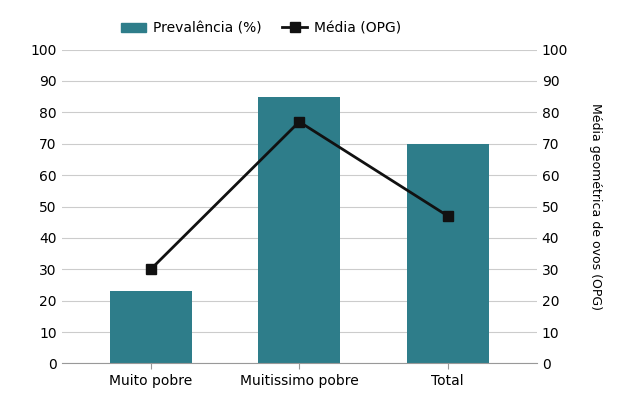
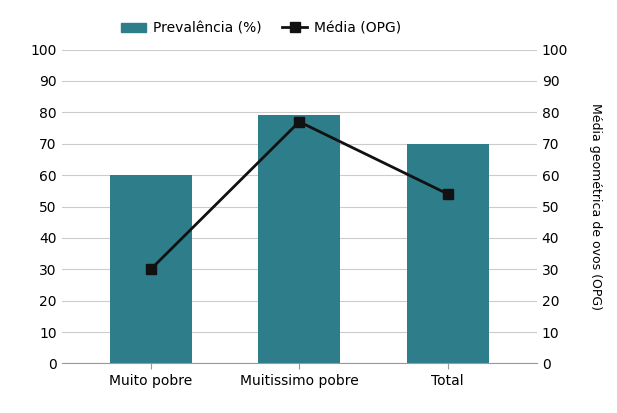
Prevalência (%)/Muito pobre: 23 -> 60
Prevalência (%)/Muitissimo pobre: 85 -> 79
Média (OPG)/Total: 47 -> 54
